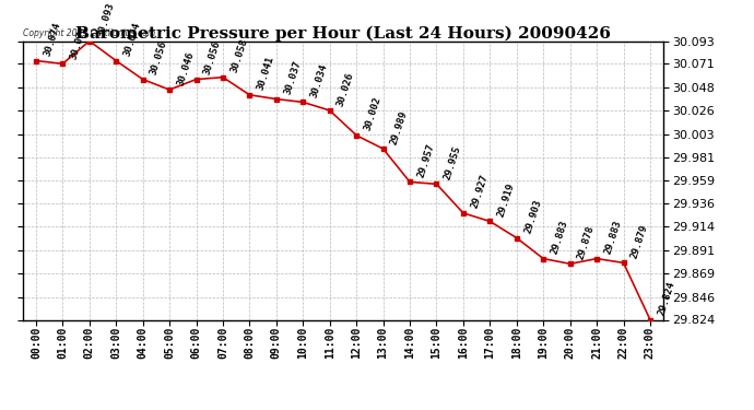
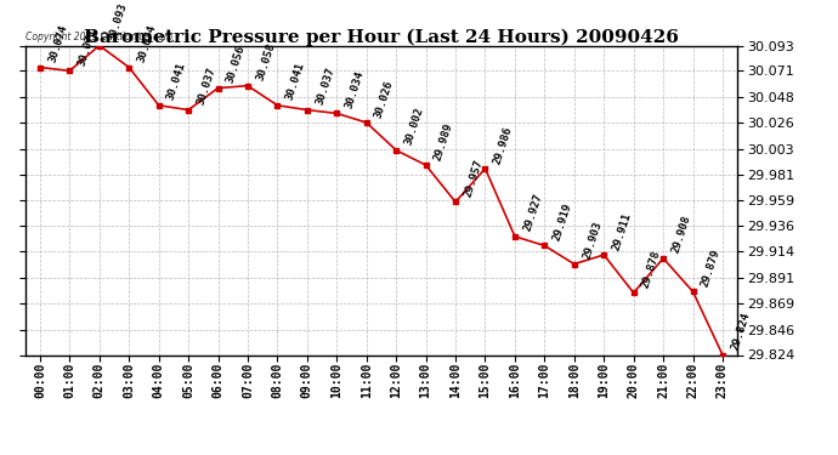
04:00: 30.056 -> 30.041
05:00: 30.046 -> 30.037
15:00: 29.955 -> 29.986
19:00: 29.883 -> 29.911
21:00: 29.883 -> 29.908
